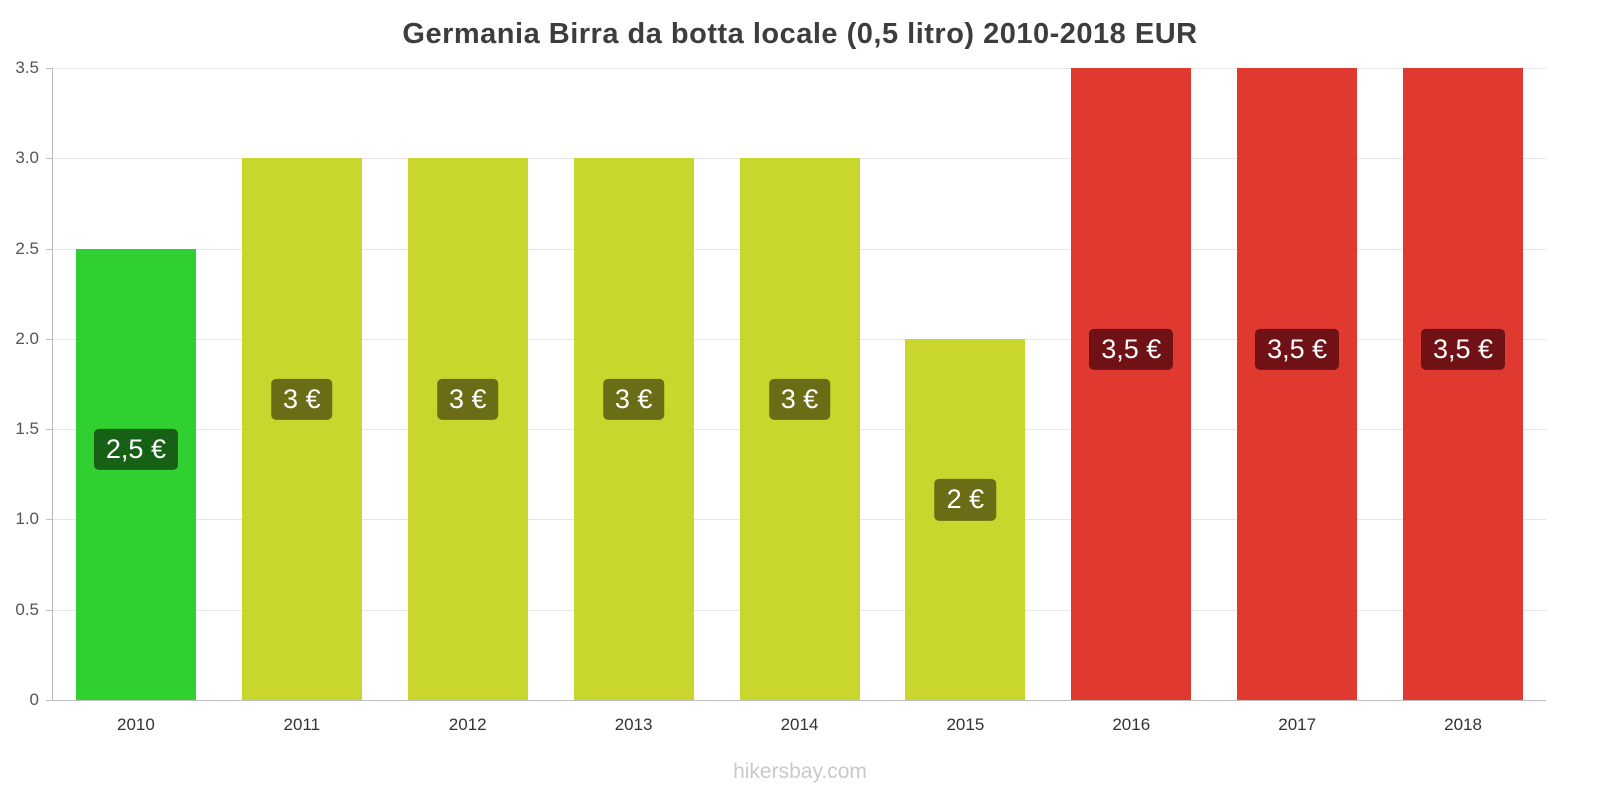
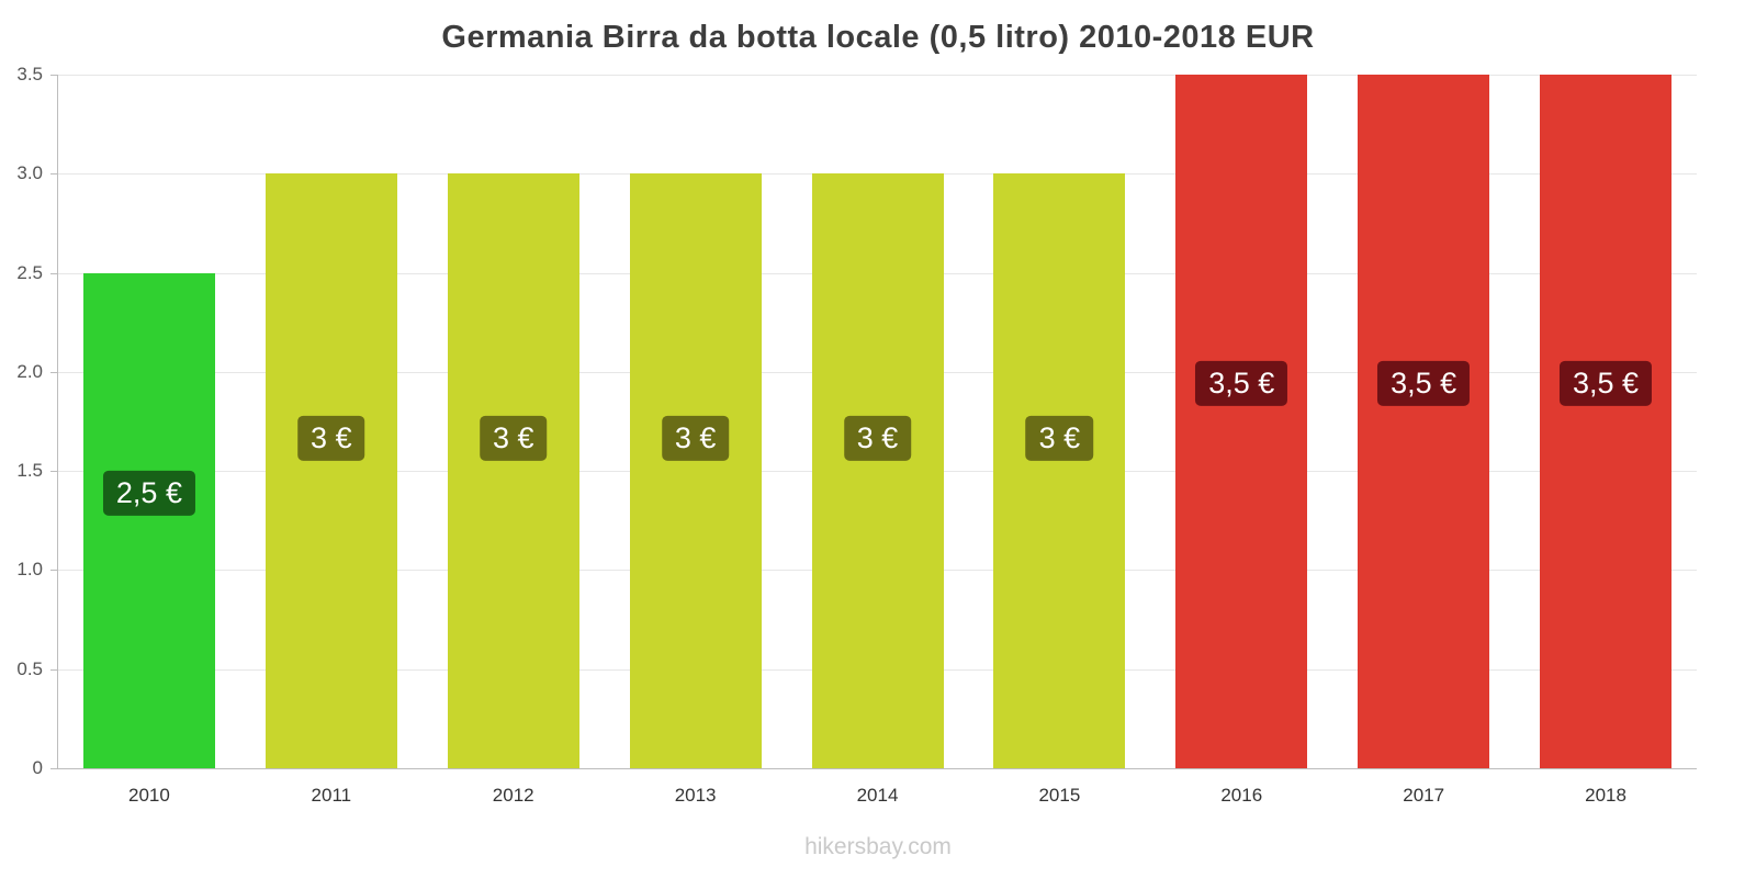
2015: 2 -> 3
